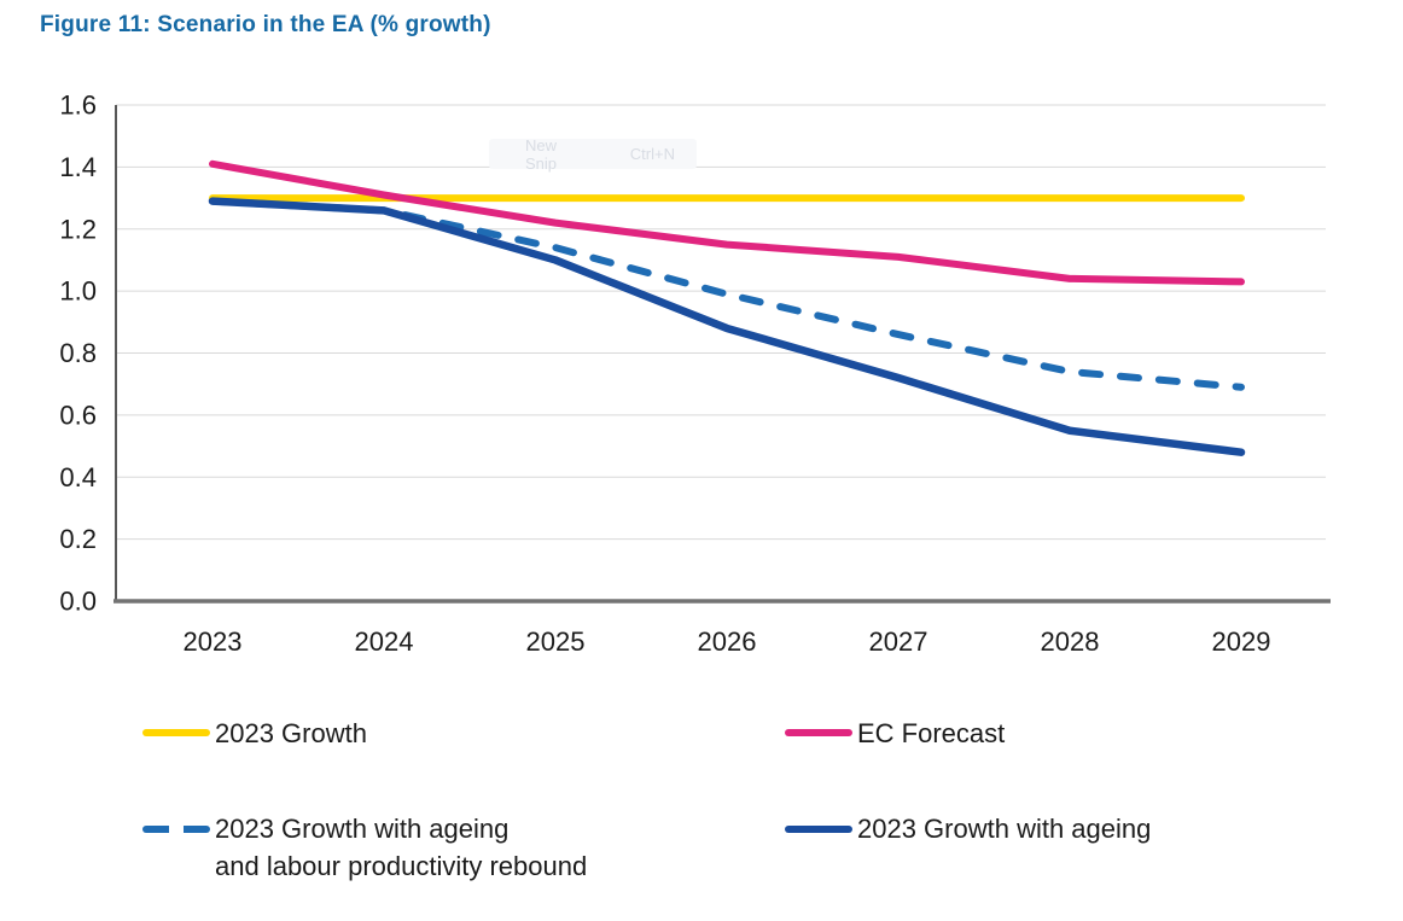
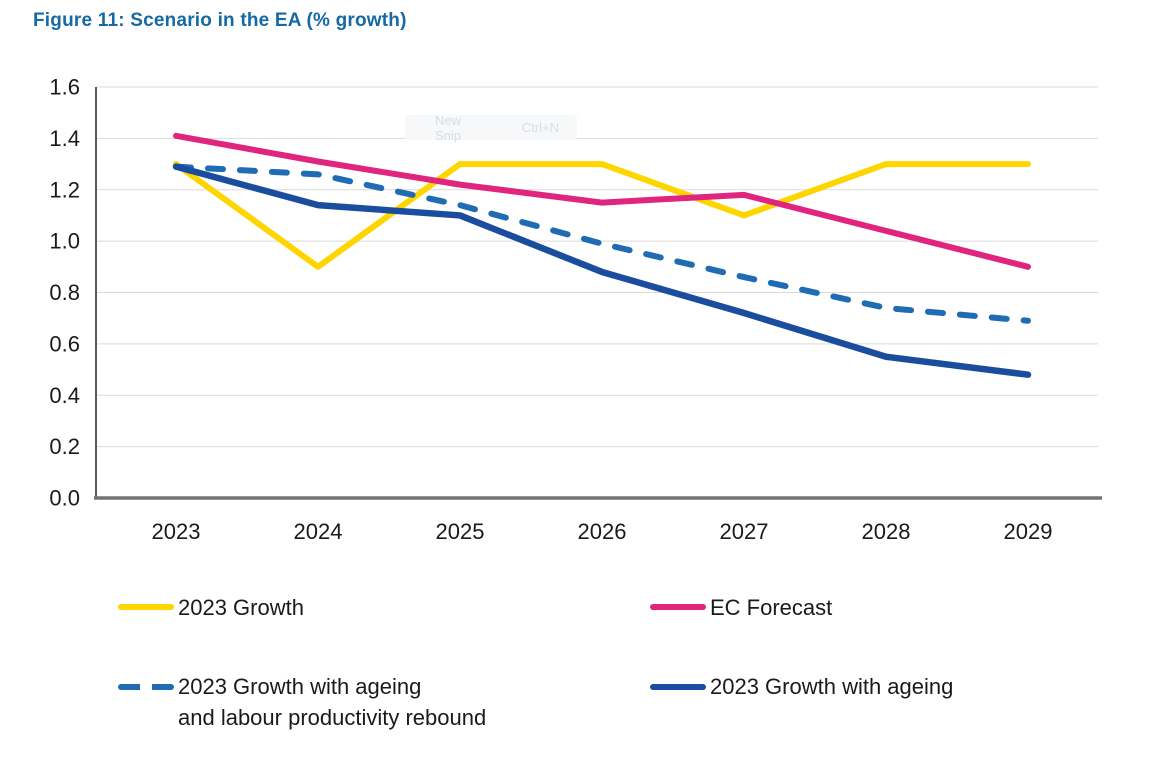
2023 Growth/2024: 1.3 -> 0.9
2023 Growth with ageing/2024: 1.26 -> 1.14
2023 Growth/2027: 1.3 -> 1.1
EC Forecast/2027: 1.11 -> 1.18
EC Forecast/2029: 1.03 -> 0.90
